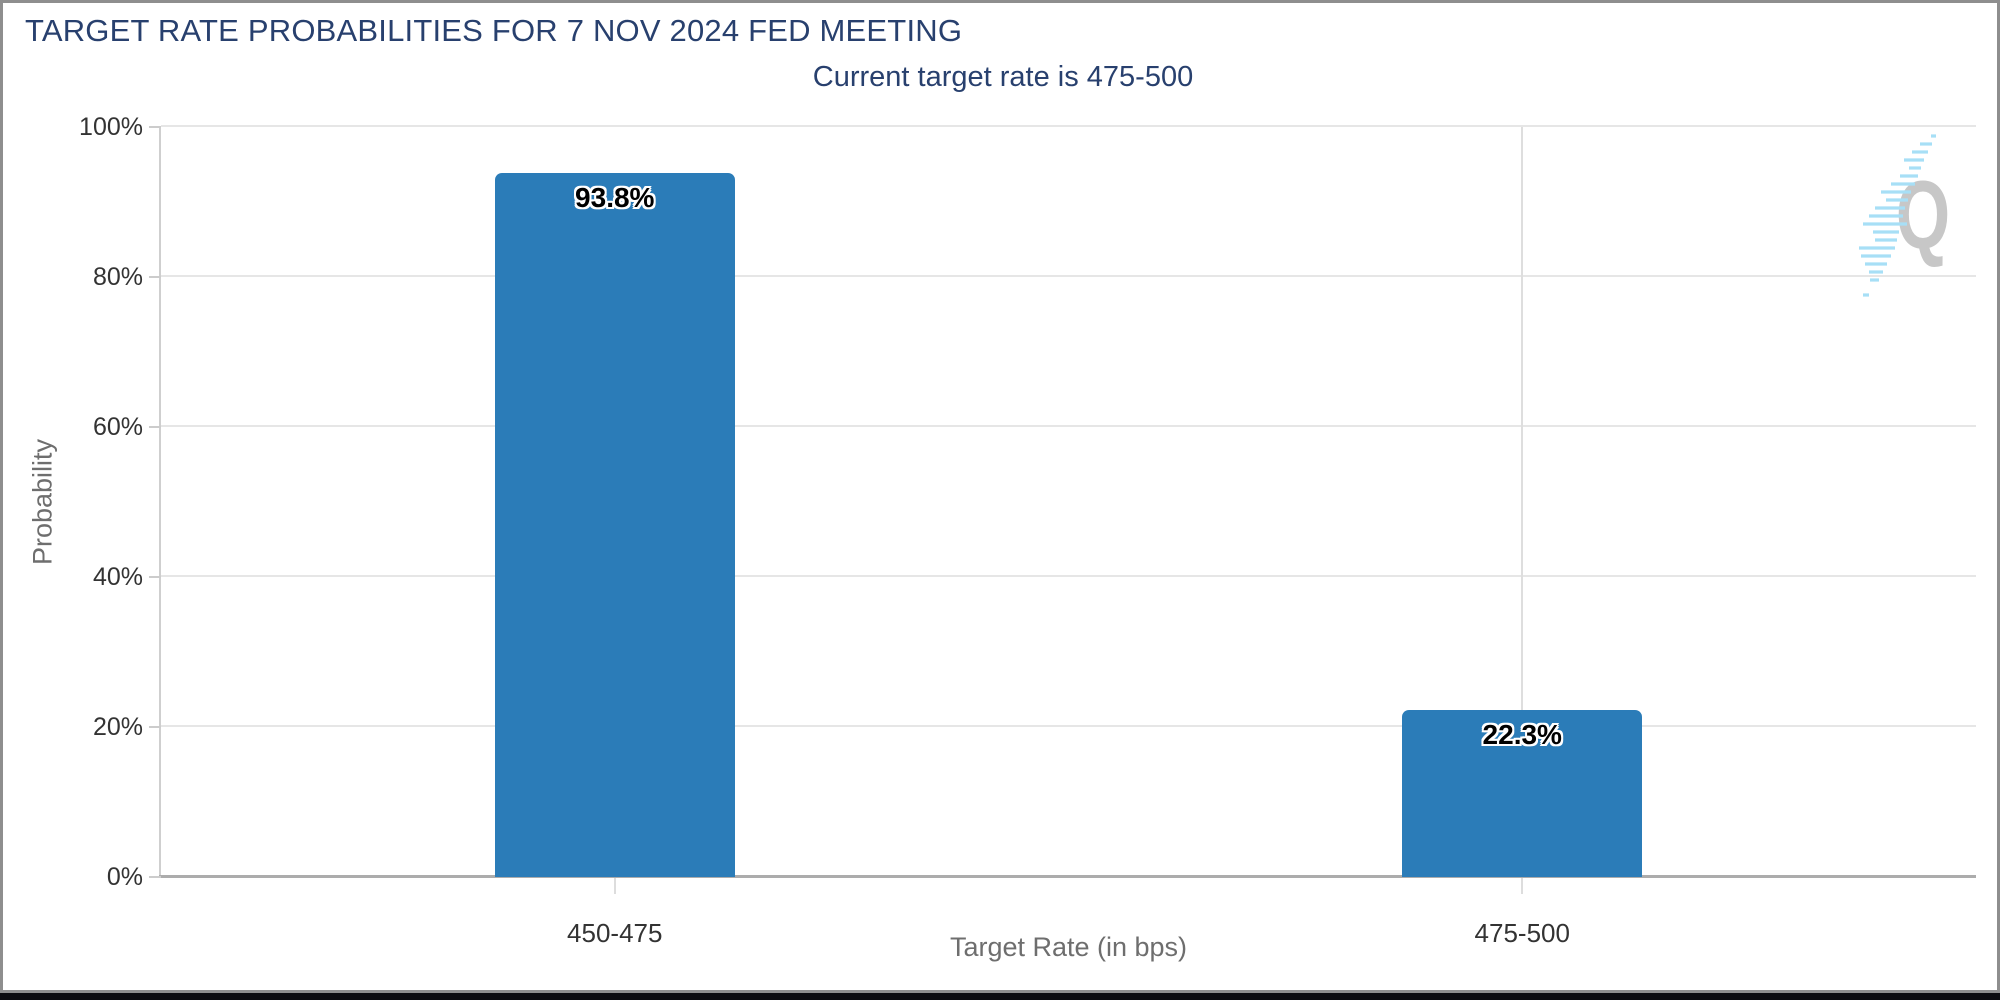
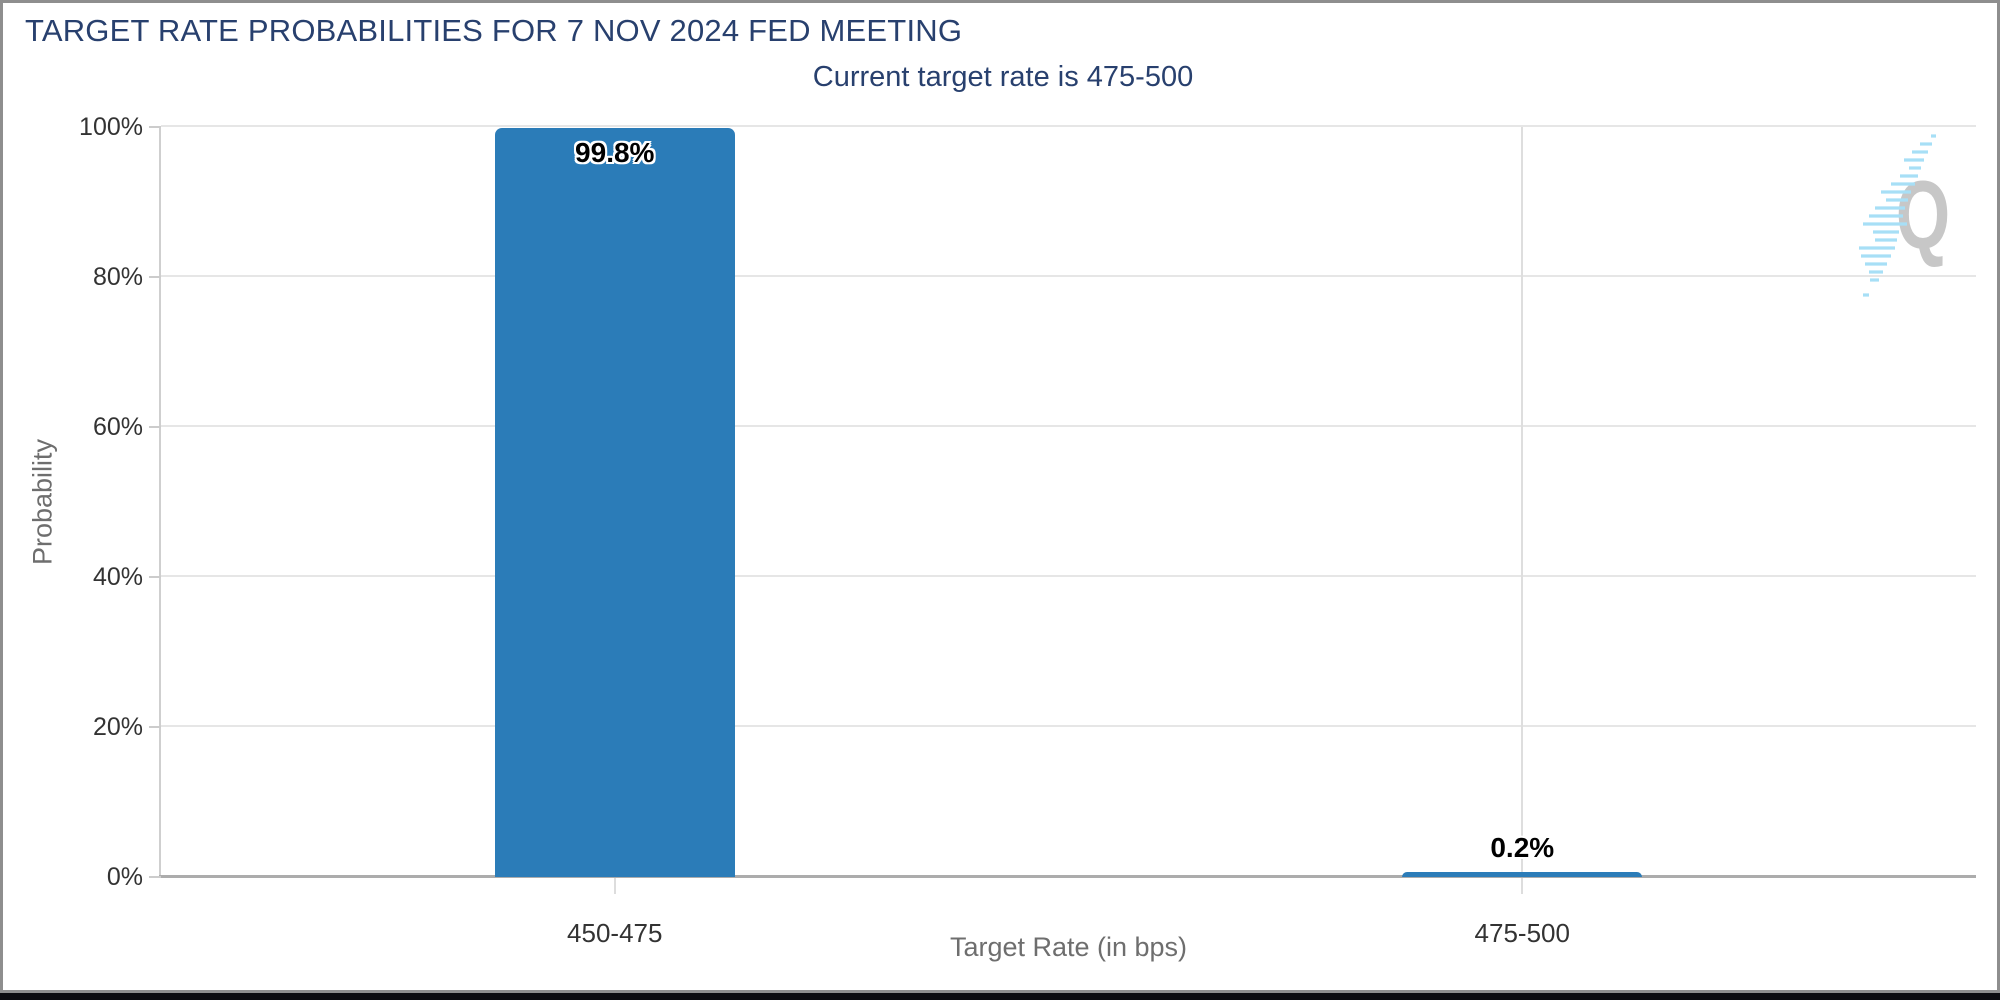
450-475: 93.8% -> 99.8%
475-500: 22.3% -> 0.2%
